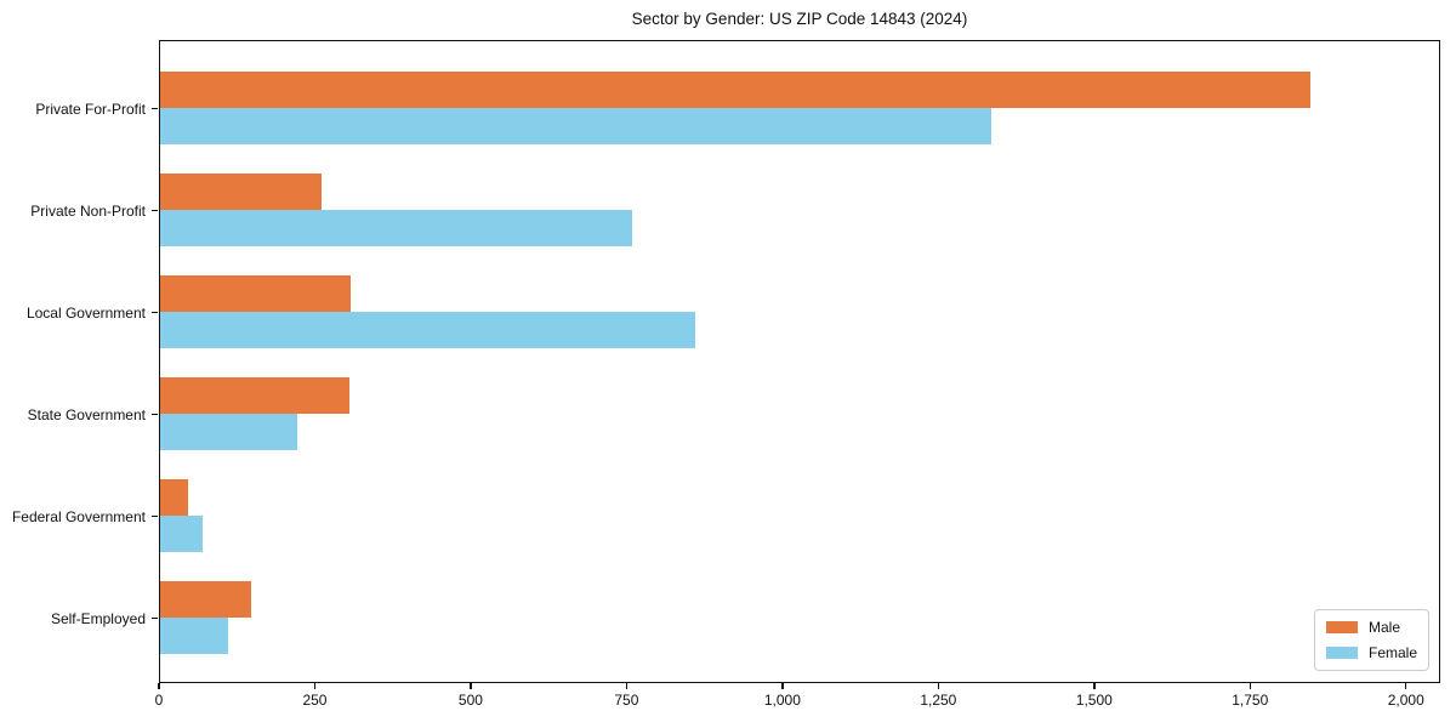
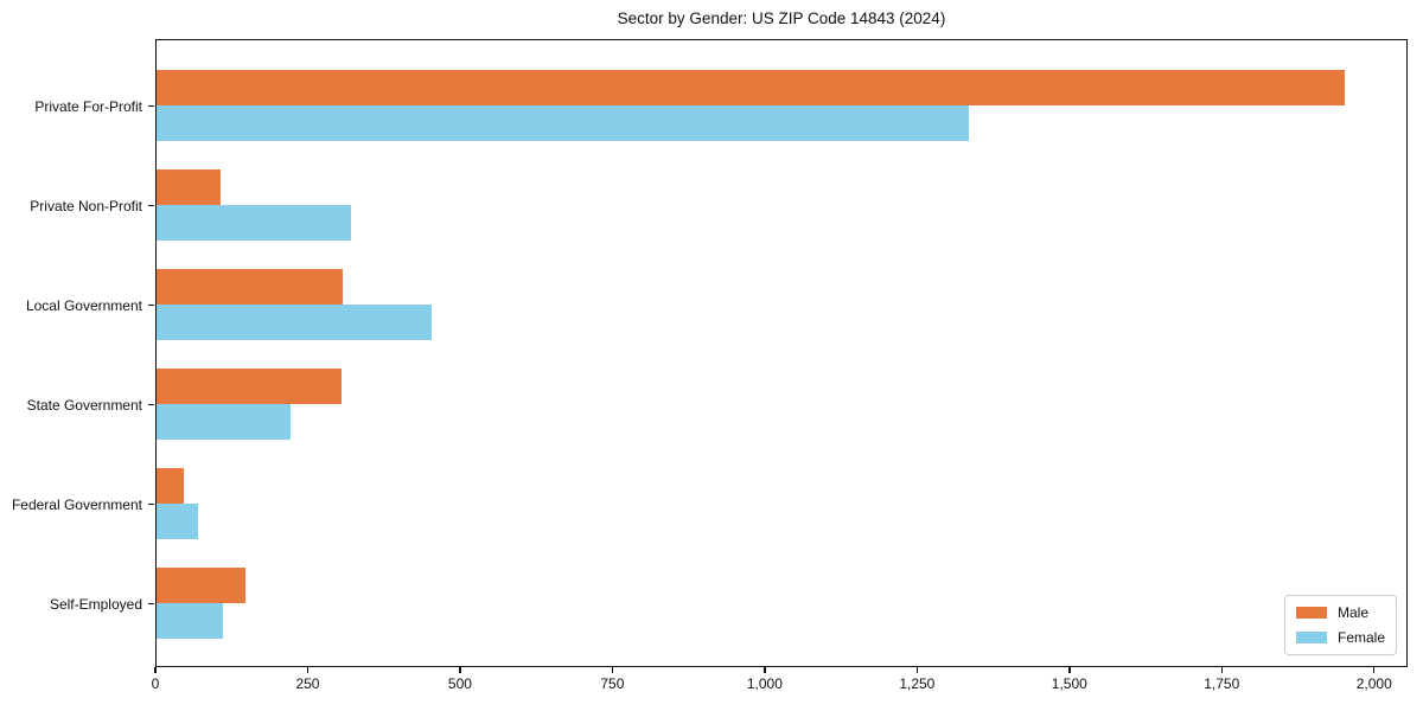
Male/Private For-Profit: 1850 -> 1960
Male/Private Non-Profit: 260 -> 100
Female/Private Non-Profit: 760 -> 320
Female/Local Government: 860 -> 450
